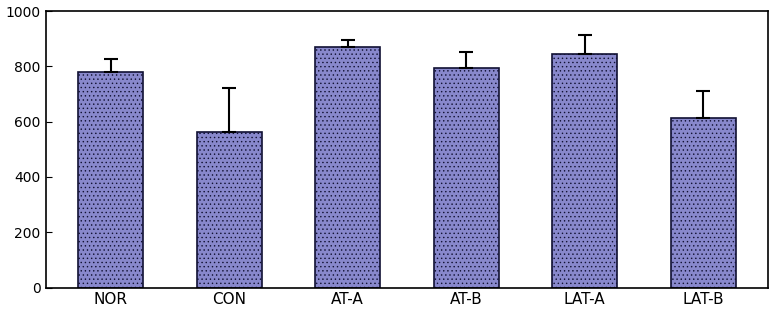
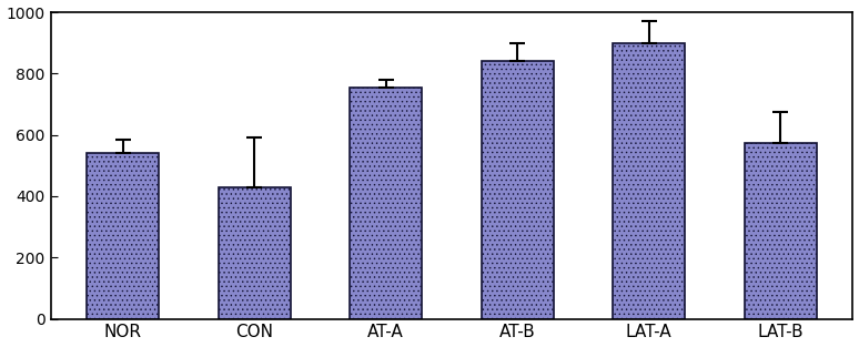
NOR: 780 -> 540
CON: 562 -> 430
AT-A: 870 -> 755
AT-B: 793 -> 840
LAT-A: 843 -> 900
LAT-B: 612 -> 575
